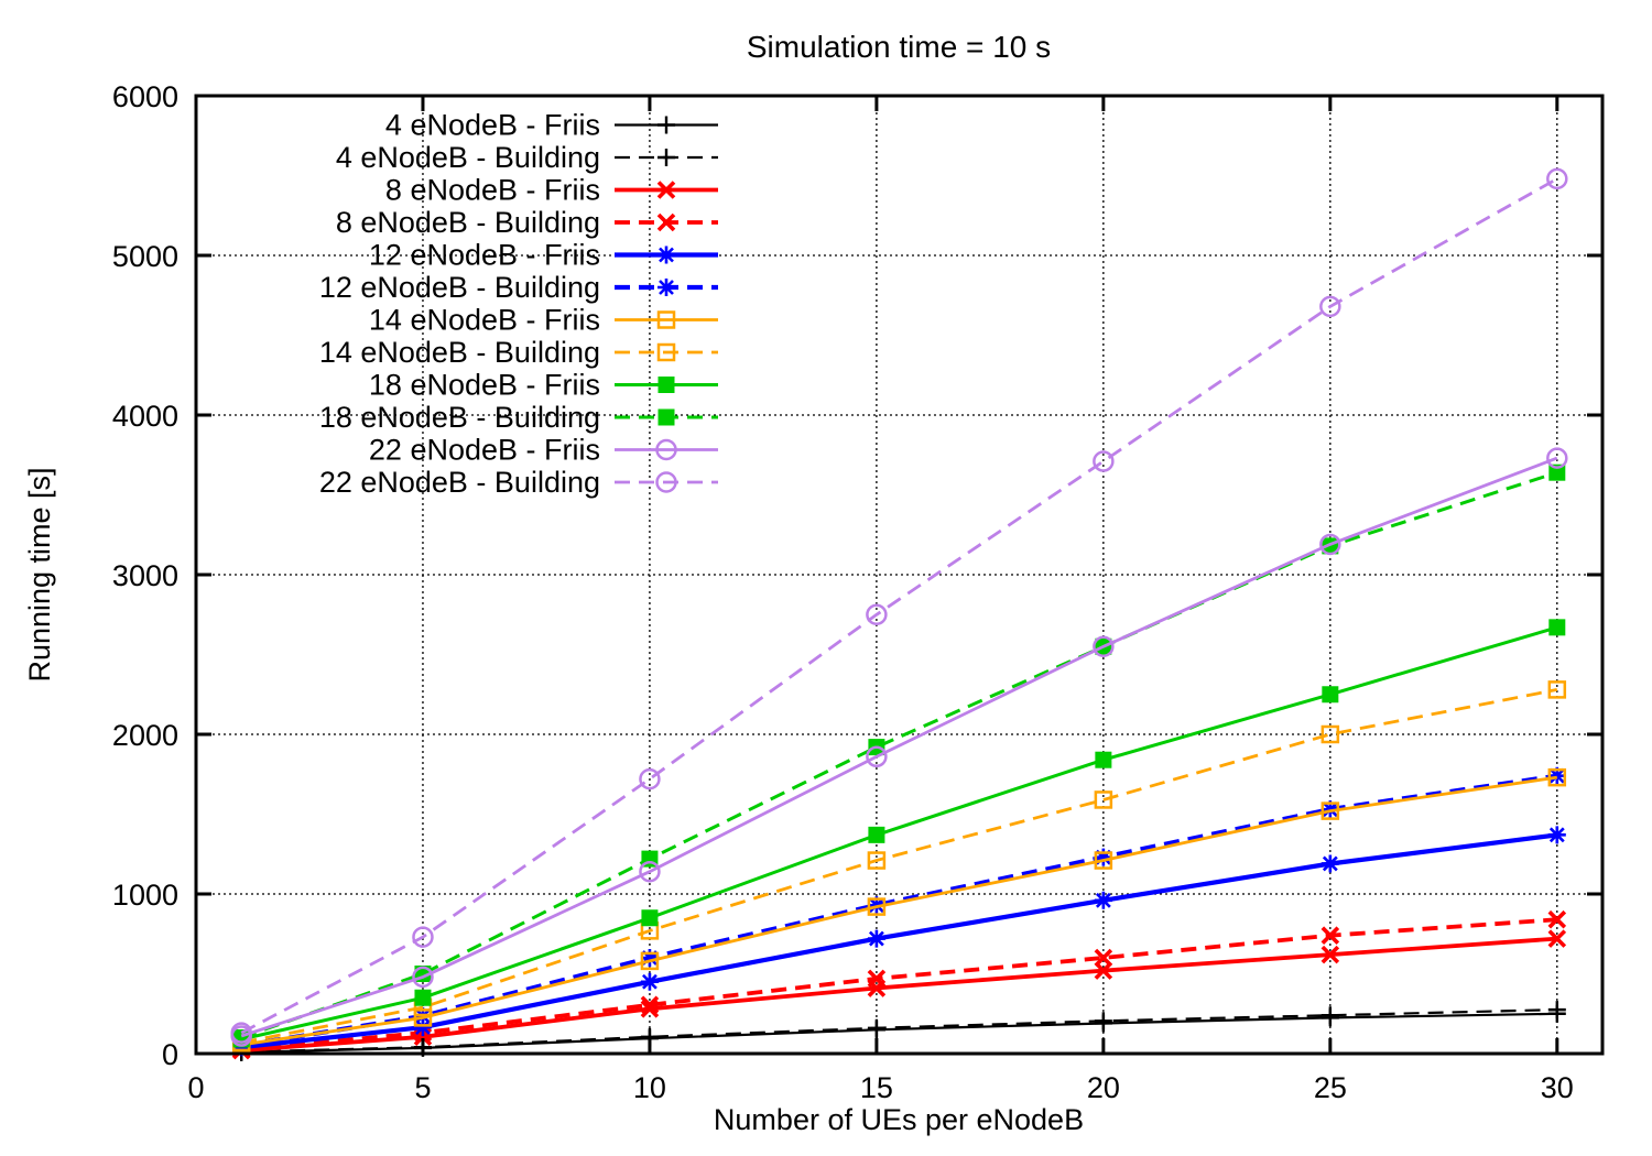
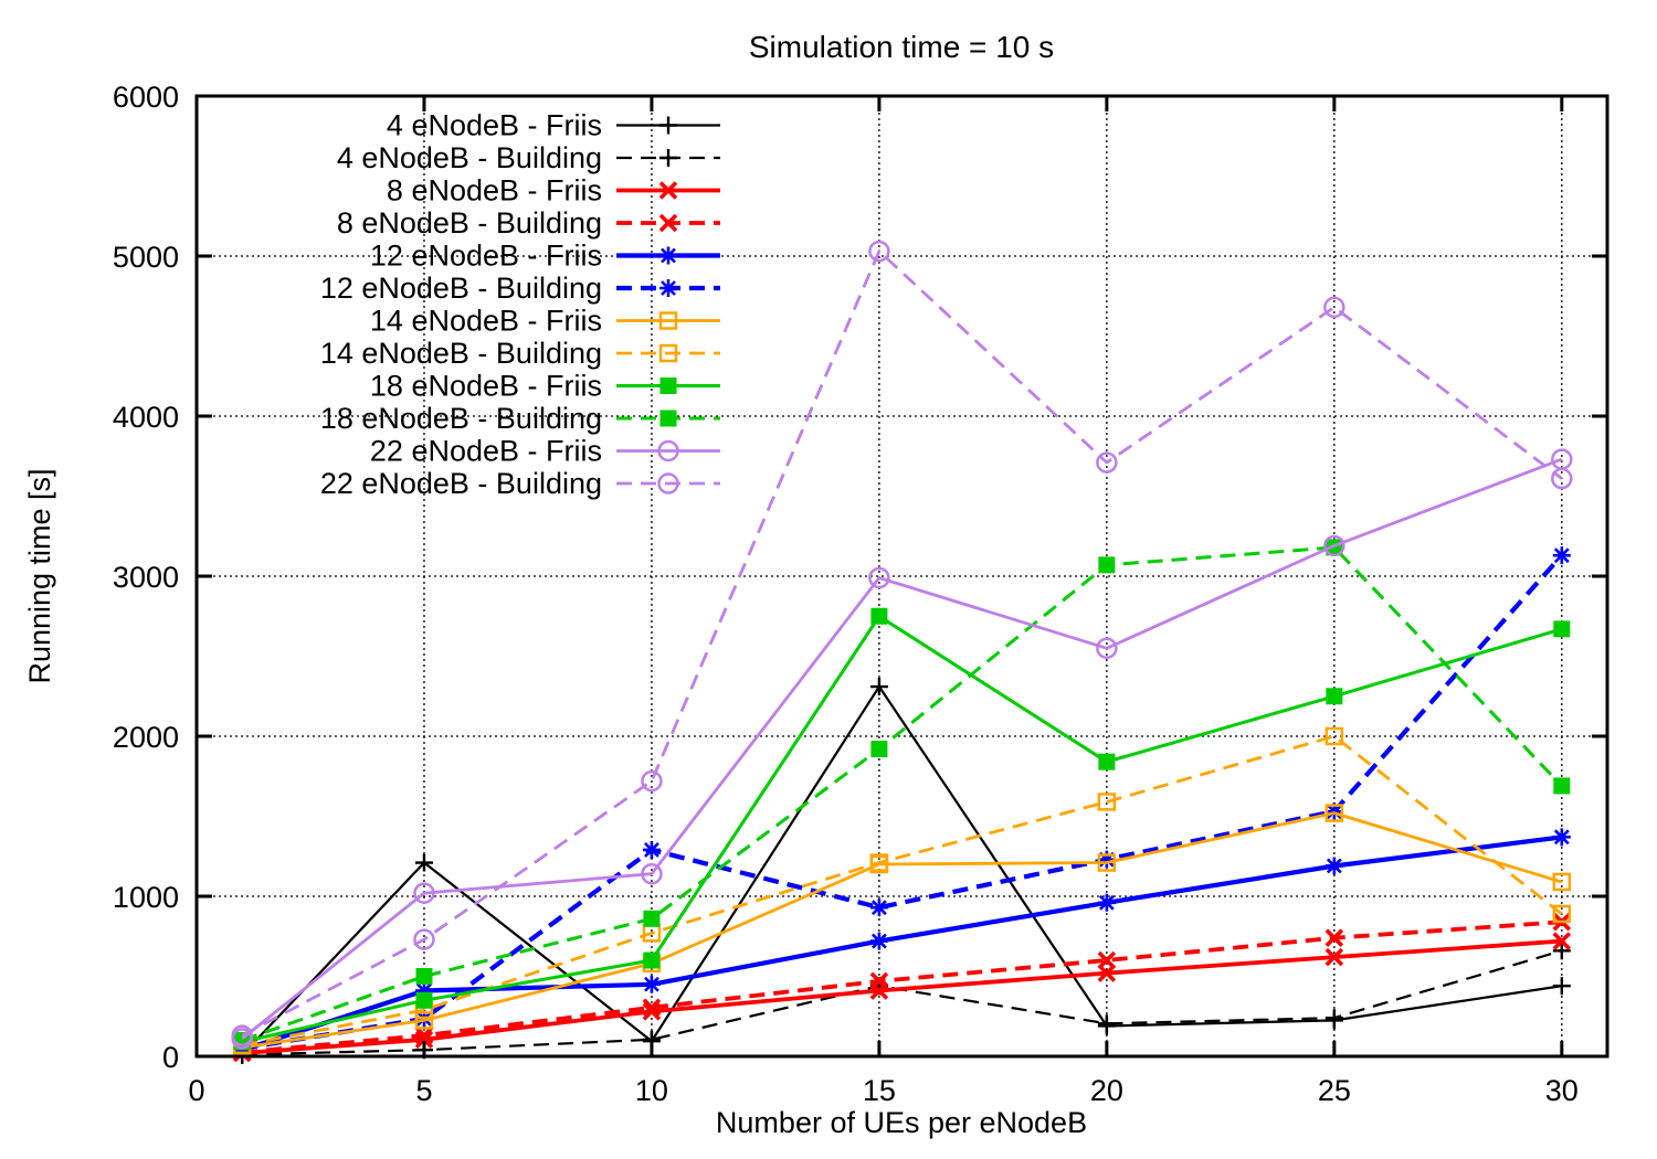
4 eNodeB - Friis/5: 40 -> 1210
12 eNodeB - Friis/5: 160 -> 410
22 eNodeB - Friis/5: 480 -> 1020
12 eNodeB - Building/10: 600 -> 1290
18 eNodeB - Friis/10: 850 -> 600
18 eNodeB - Building/10: 1220 -> 860
4 eNodeB - Friis/15: 150 -> 2310
4 eNodeB - Building/15: 160 -> 440
14 eNodeB - Friis/15: 920 -> 1200
18 eNodeB - Friis/15: 1370 -> 2750
22 eNodeB - Friis/15: 1860 -> 2990
22 eNodeB - Building/15: 2750 -> 5030
18 eNodeB - Building/20: 2550 -> 3070
4 eNodeB - Friis/30: 250 -> 440
4 eNodeB - Building/30: 280 -> 660
12 eNodeB - Building/30: 1740 -> 3130
14 eNodeB - Friis/30: 1730 -> 1090
14 eNodeB - Building/30: 2280 -> 890
18 eNodeB - Building/30: 3640 -> 1690
22 eNodeB - Building/30: 5480 -> 3610
